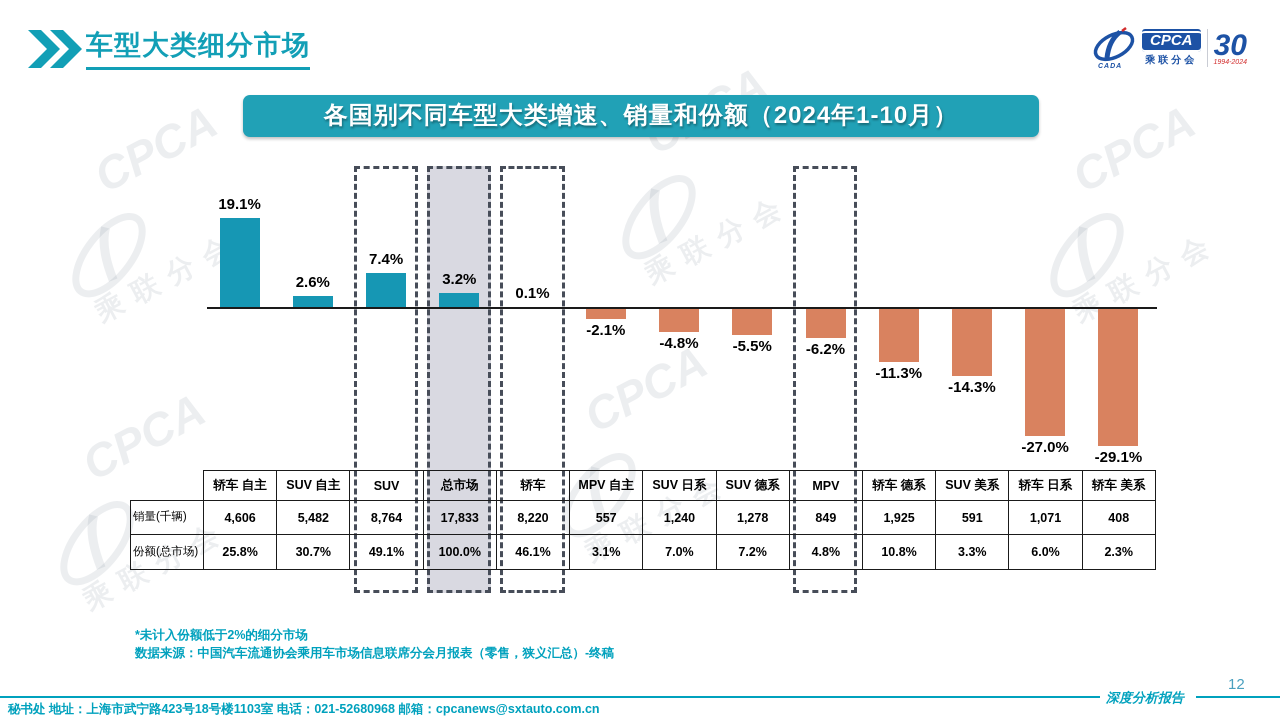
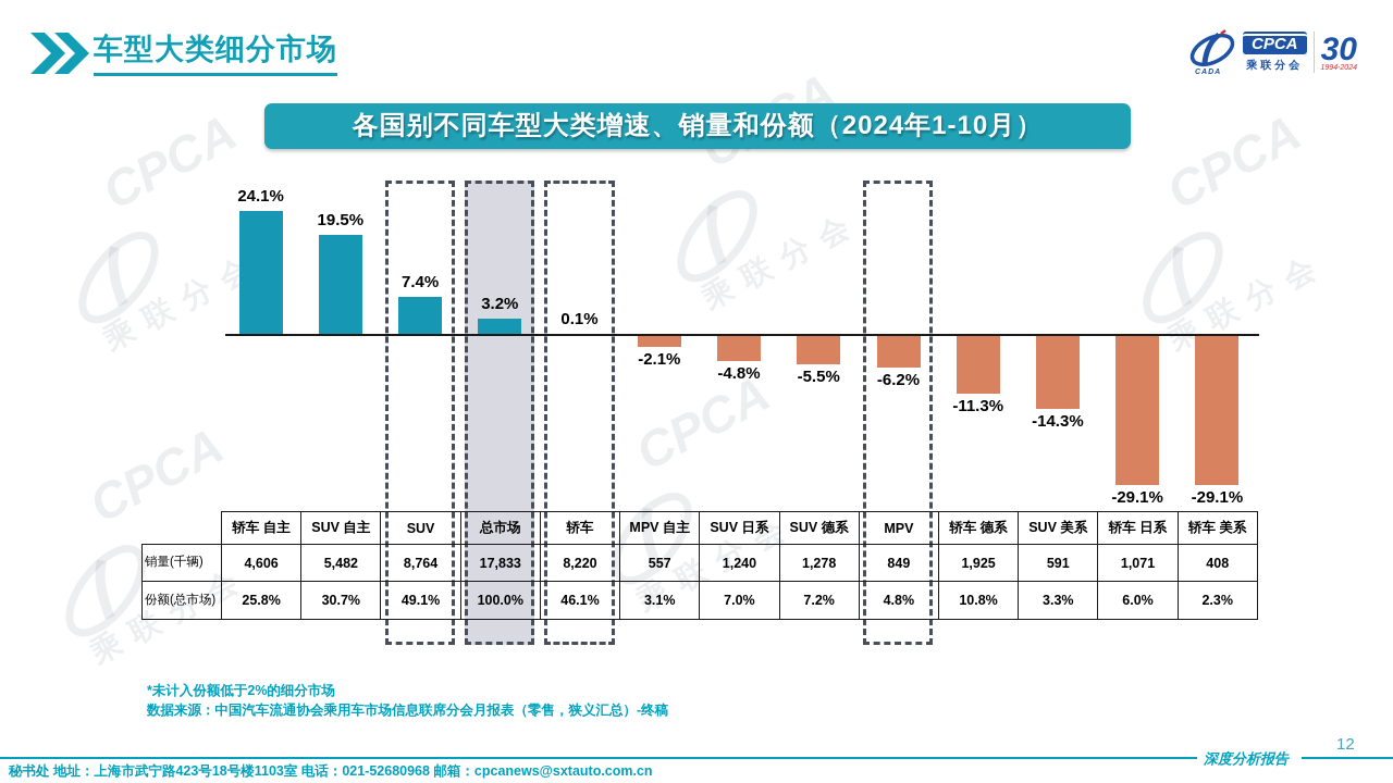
轿车 自主: 19.1% -> 24.1%
SUV 自主: 2.6% -> 19.5%
轿车 日系: -27.0% -> -29.1%
